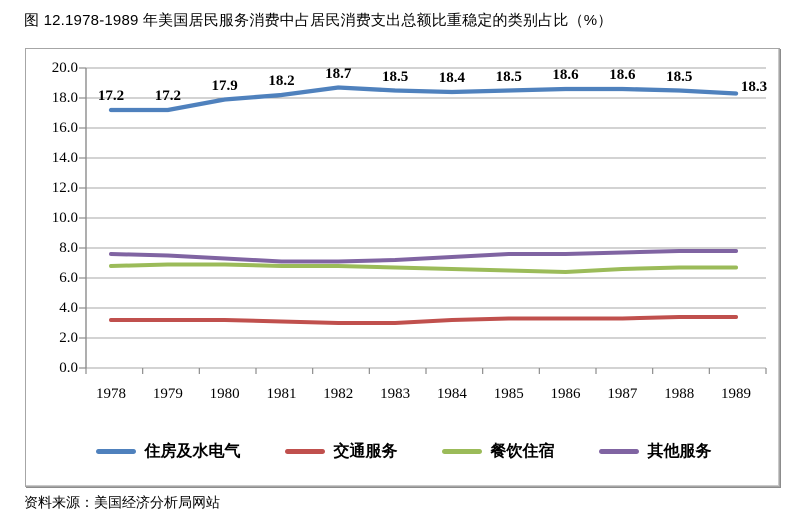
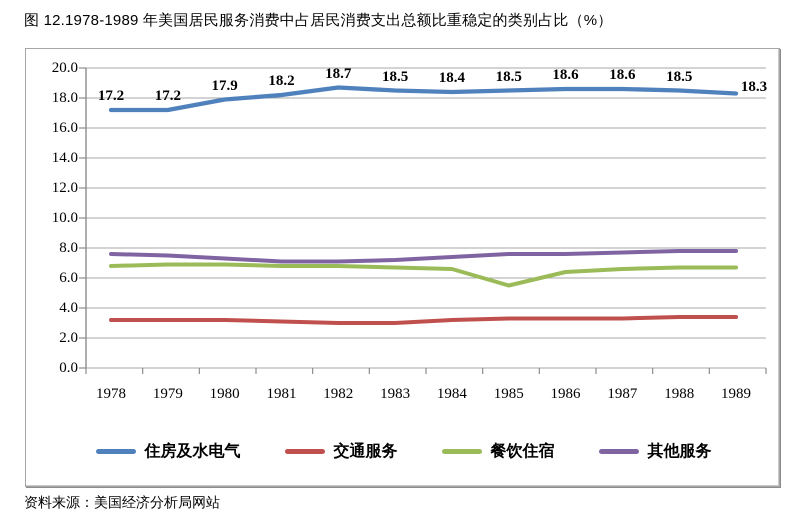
餐饮住宿/1985: 6.5 -> 5.5
